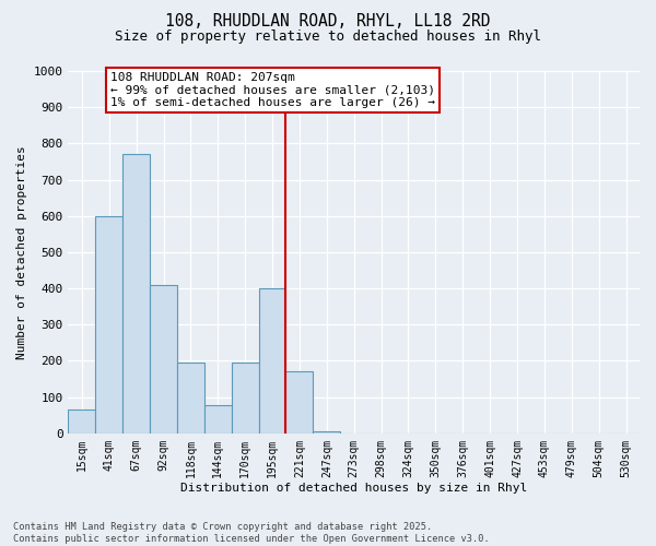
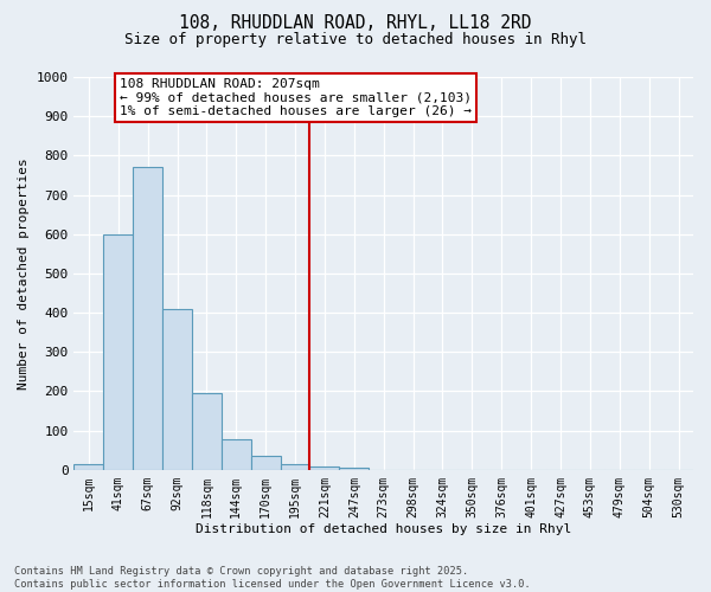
15sqm: 65 -> 15
170sqm: 195 -> 37
195sqm: 400 -> 15
221sqm: 170 -> 8
